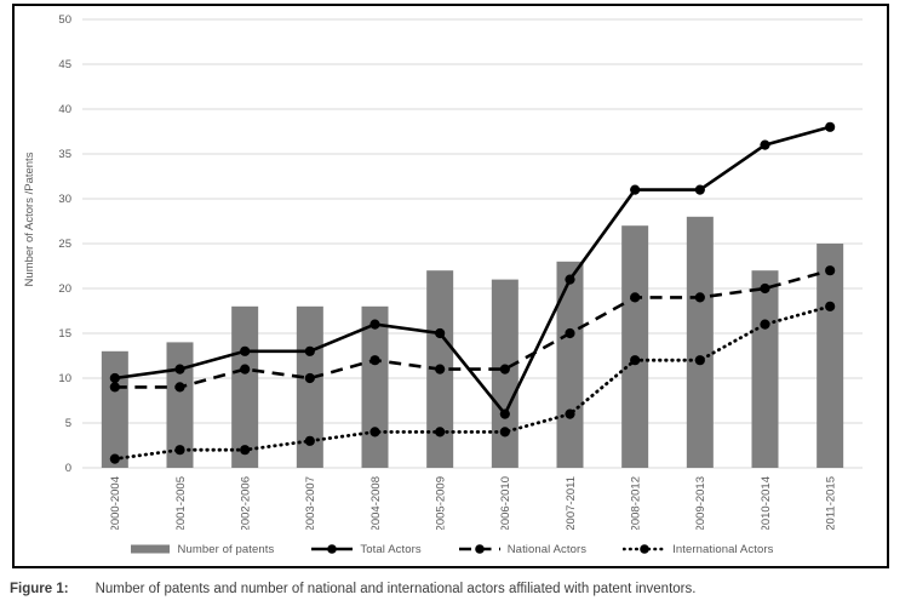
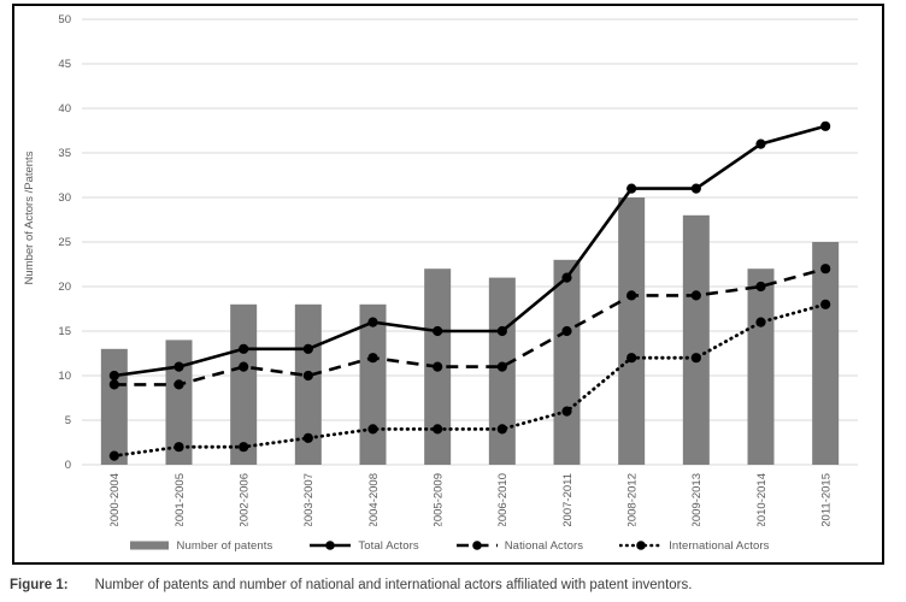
Total Actors/2006-2010: 6 -> 15
Number of patents/2008-2012: 27 -> 30
